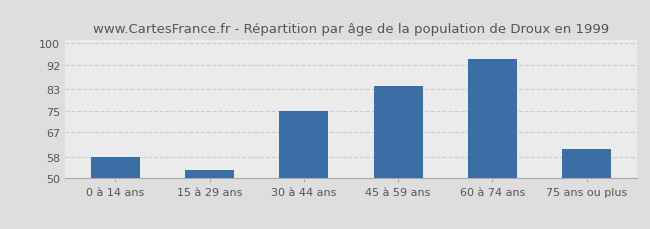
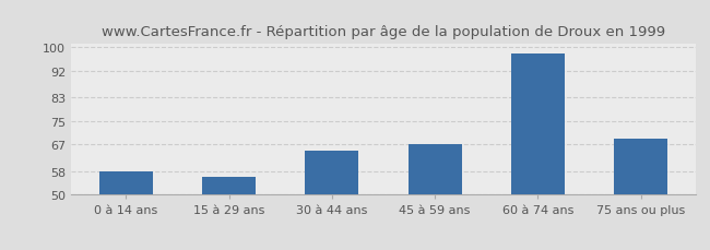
15 à 29 ans: 53 -> 56
30 à 44 ans: 75 -> 65
45 à 59 ans: 84 -> 67
60 à 74 ans: 94 -> 98
75 ans ou plus: 61 -> 69
